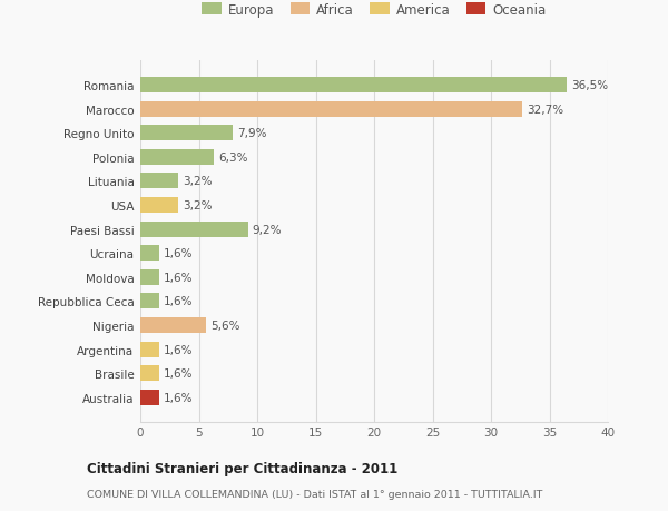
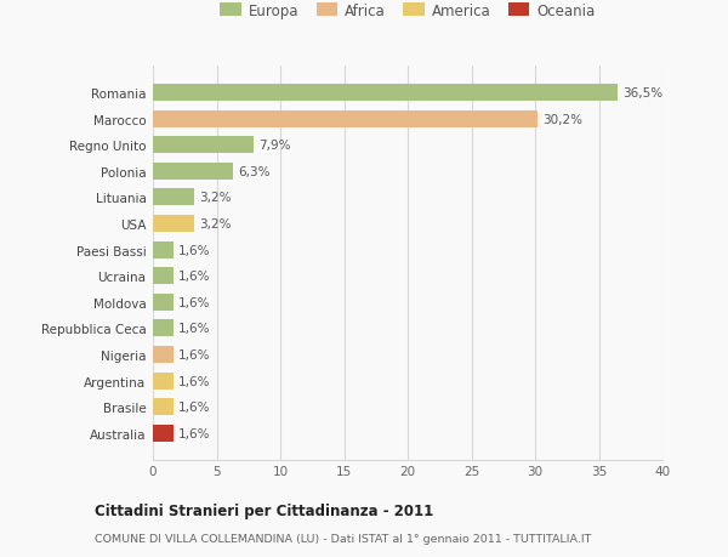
Marocco: 32,7% -> 30,2%
Paesi Bassi: 9,2% -> 1,6%
Nigeria: 5,6% -> 1,6%
